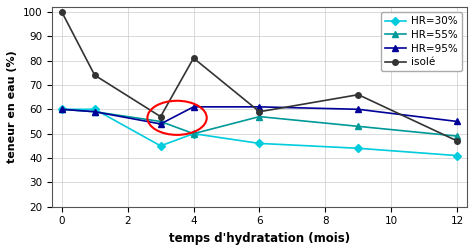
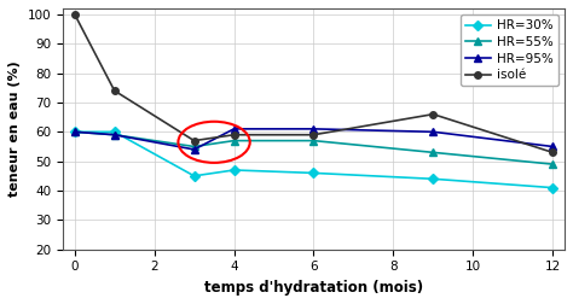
HR=30%/4: 50 -> 47
HR=55%/4: 50 -> 57
isolé/4: 81 -> 59
isolé/12: 47 -> 53
